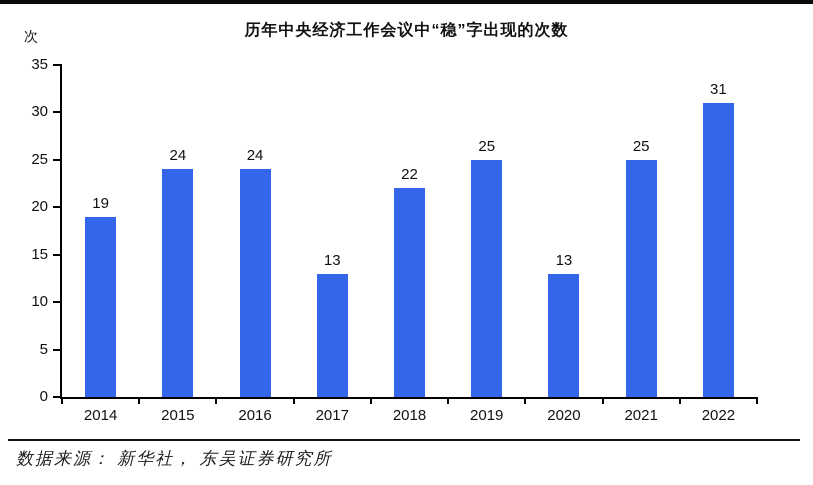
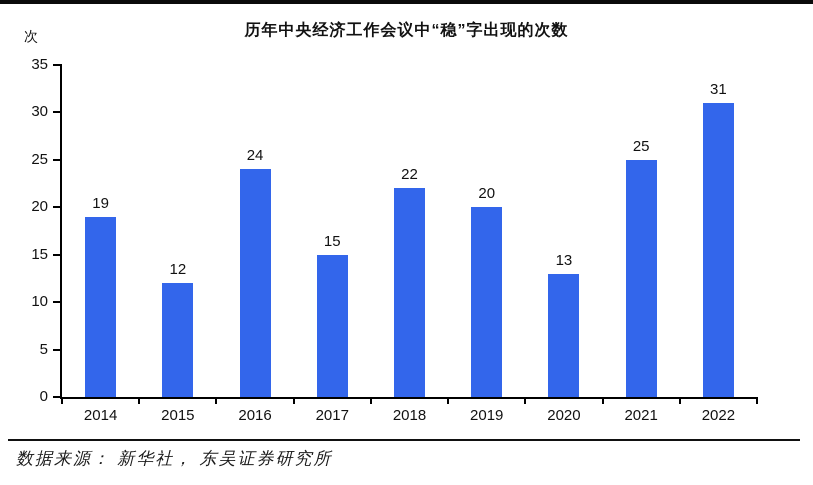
2015: 24 -> 12
2017: 13 -> 15
2019: 25 -> 20
